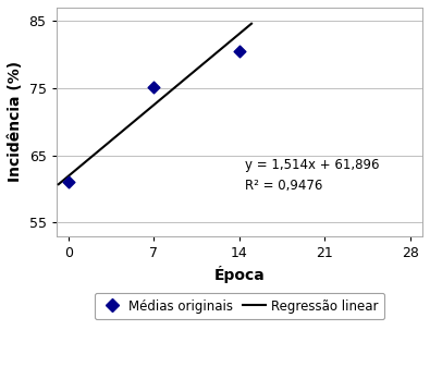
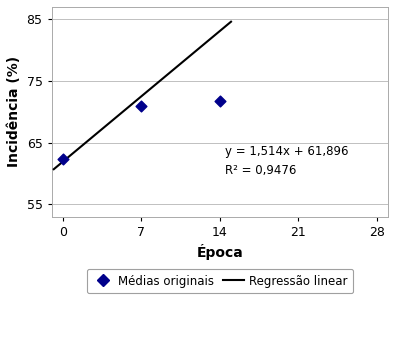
Médias originais/0: 61.0 -> 62.4
Médias originais/7: 75.2 -> 71.0
Médias originais/14: 80.5 -> 71.8
